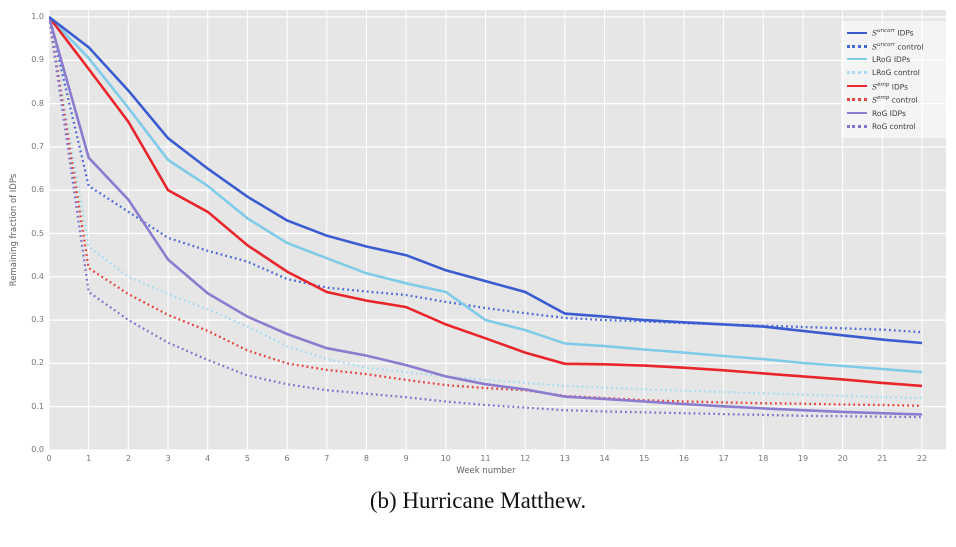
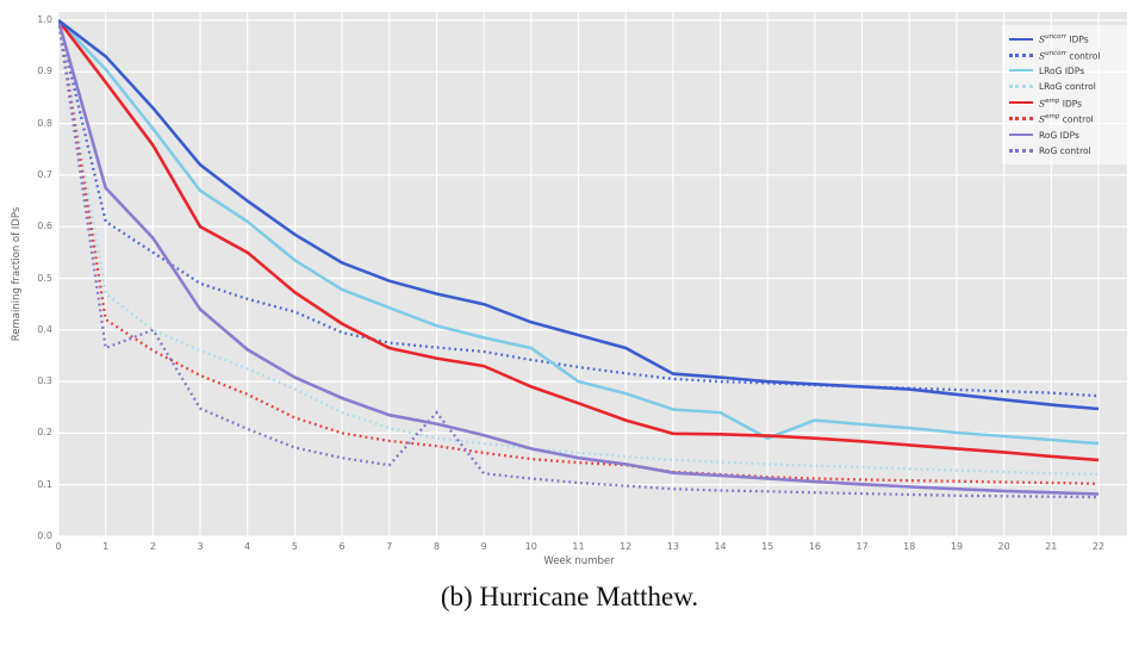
RoG control/2: 0.30 -> 0.40
RoG control/8: 0.13 -> 0.24
LRoG IDPs/15: 0.23 -> 0.19
